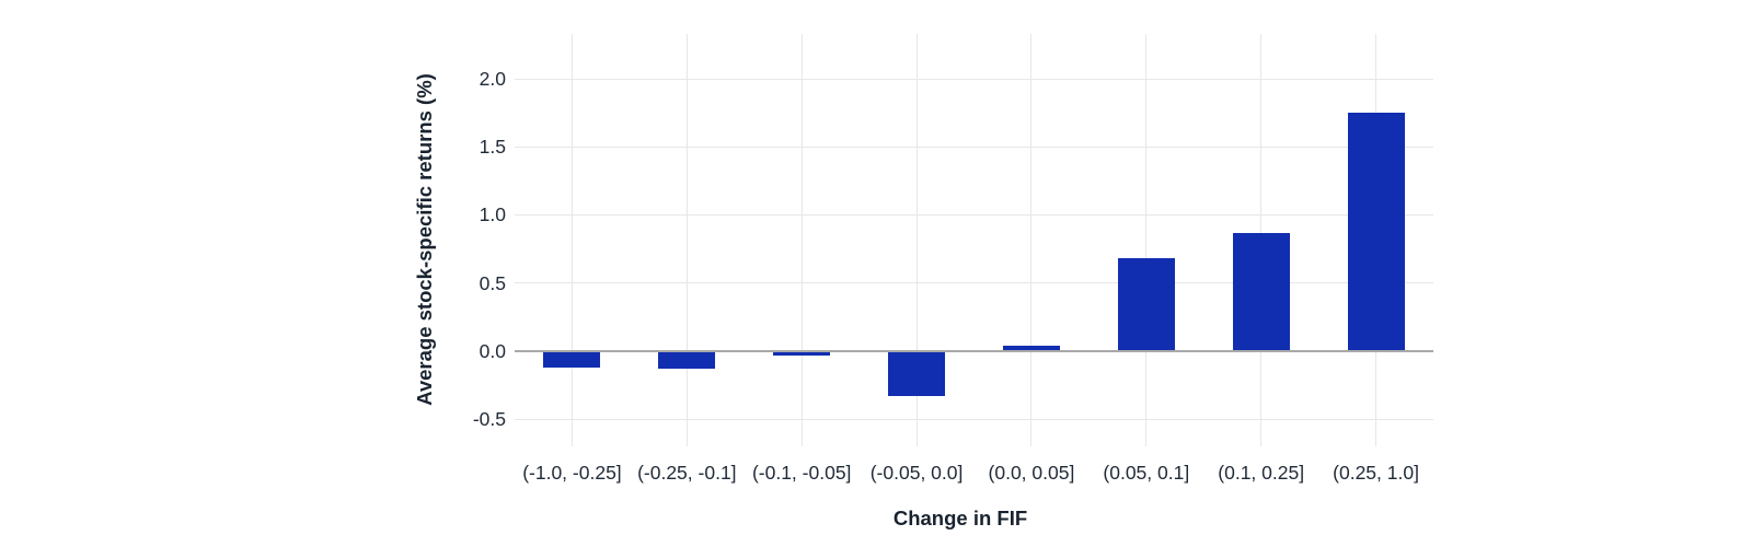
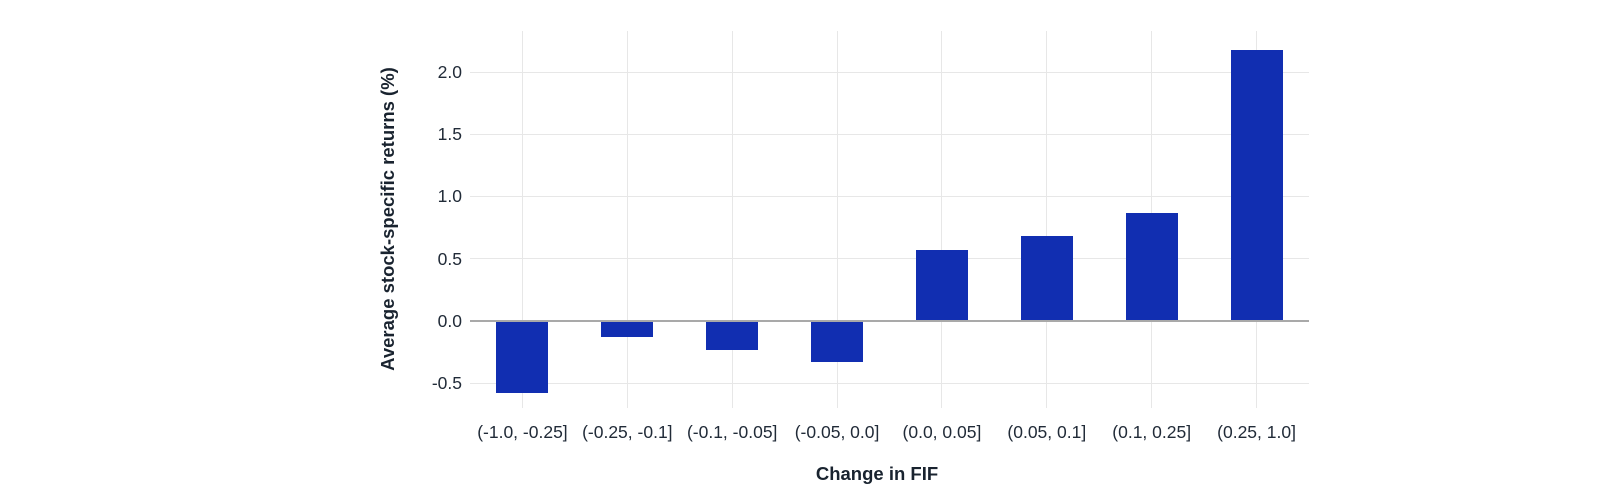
(-1.0, -0.25]: -0.12 -> -0.58
(-0.1, -0.05]: -0.03 -> -0.23
(0.0, 0.05]: 0.04 -> 0.57
(0.25, 1.0]: 1.75 -> 2.18
